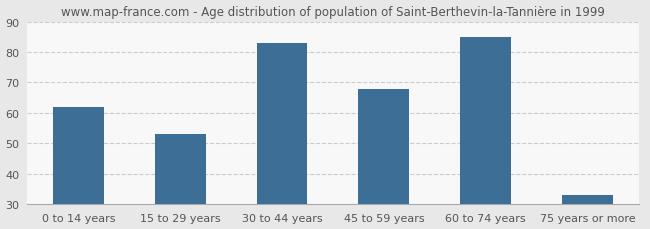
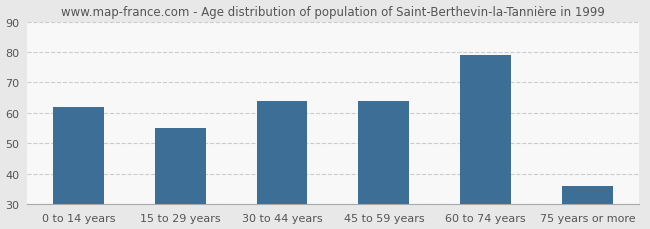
15 to 29 years: 53 -> 55
30 to 44 years: 83 -> 64
45 to 59 years: 68 -> 64
60 to 74 years: 85 -> 79
75 years or more: 33 -> 36
